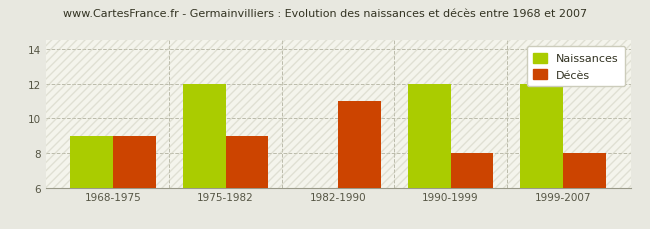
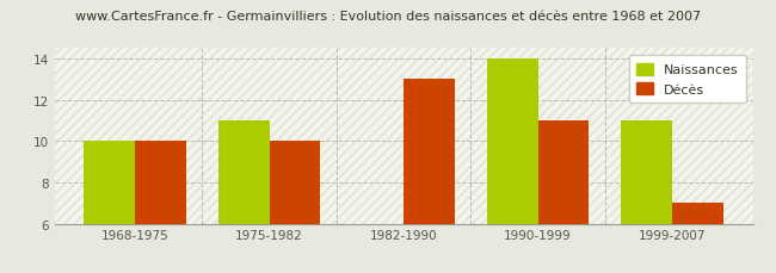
Naissances/1968-1975: 9 -> 10
Décès/1968-1975: 9 -> 10
Naissances/1975-1982: 12 -> 11
Décès/1975-1982: 9 -> 10
Décès/1982-1990: 11 -> 13
Naissances/1990-1999: 12 -> 14
Décès/1990-1999: 8 -> 11
Naissances/1999-2007: 12 -> 11
Décès/1999-2007: 8 -> 7
